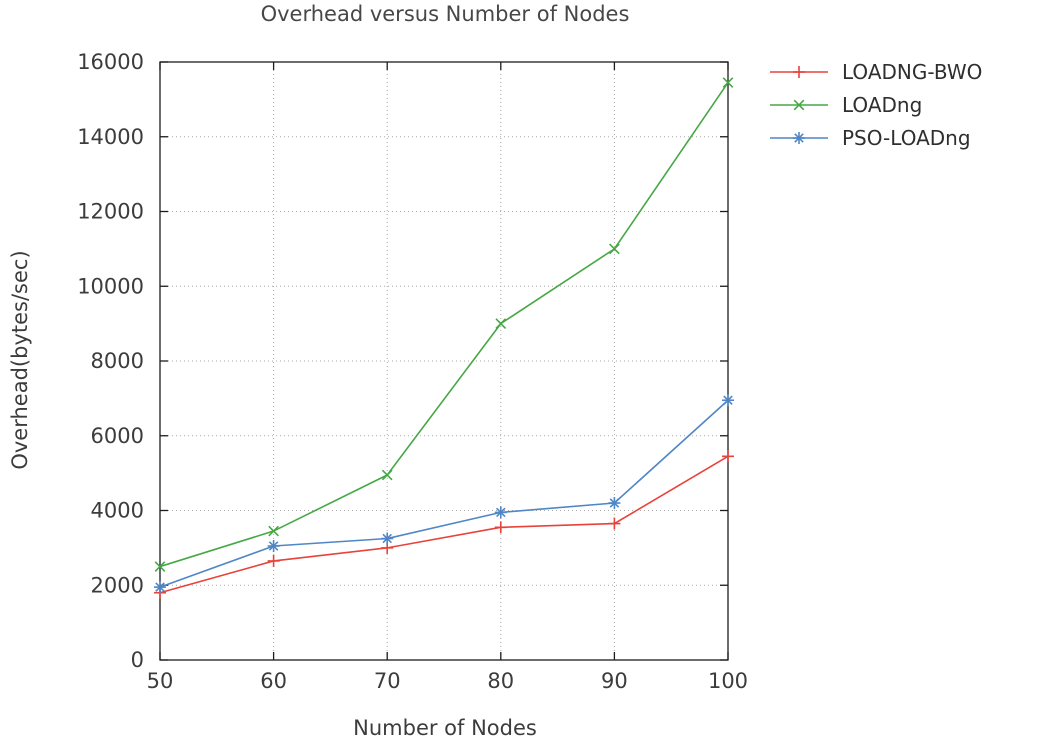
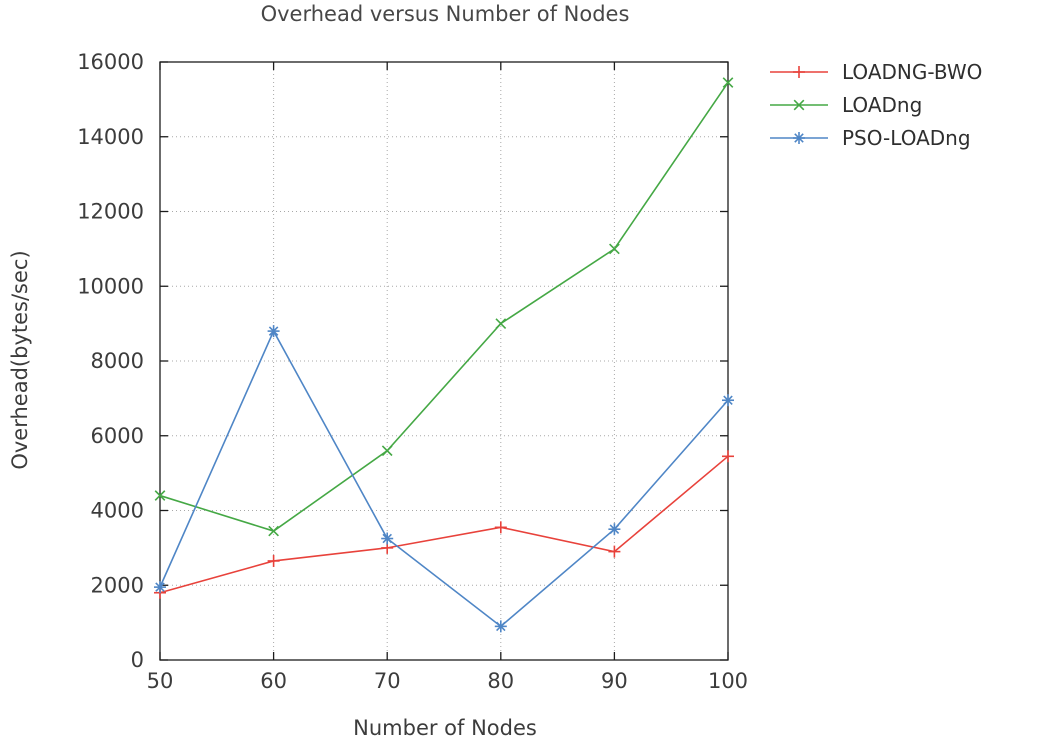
LOADng/50: 2500 -> 4400
PSO-LOADng/60: 3000 -> 8800
LOADng/70: 5000 -> 5600
PSO-LOADng/80: 4000 -> 900
LOADNG-BWO/90: 3600 -> 2900
PSO-LOADng/90: 4200 -> 3500
